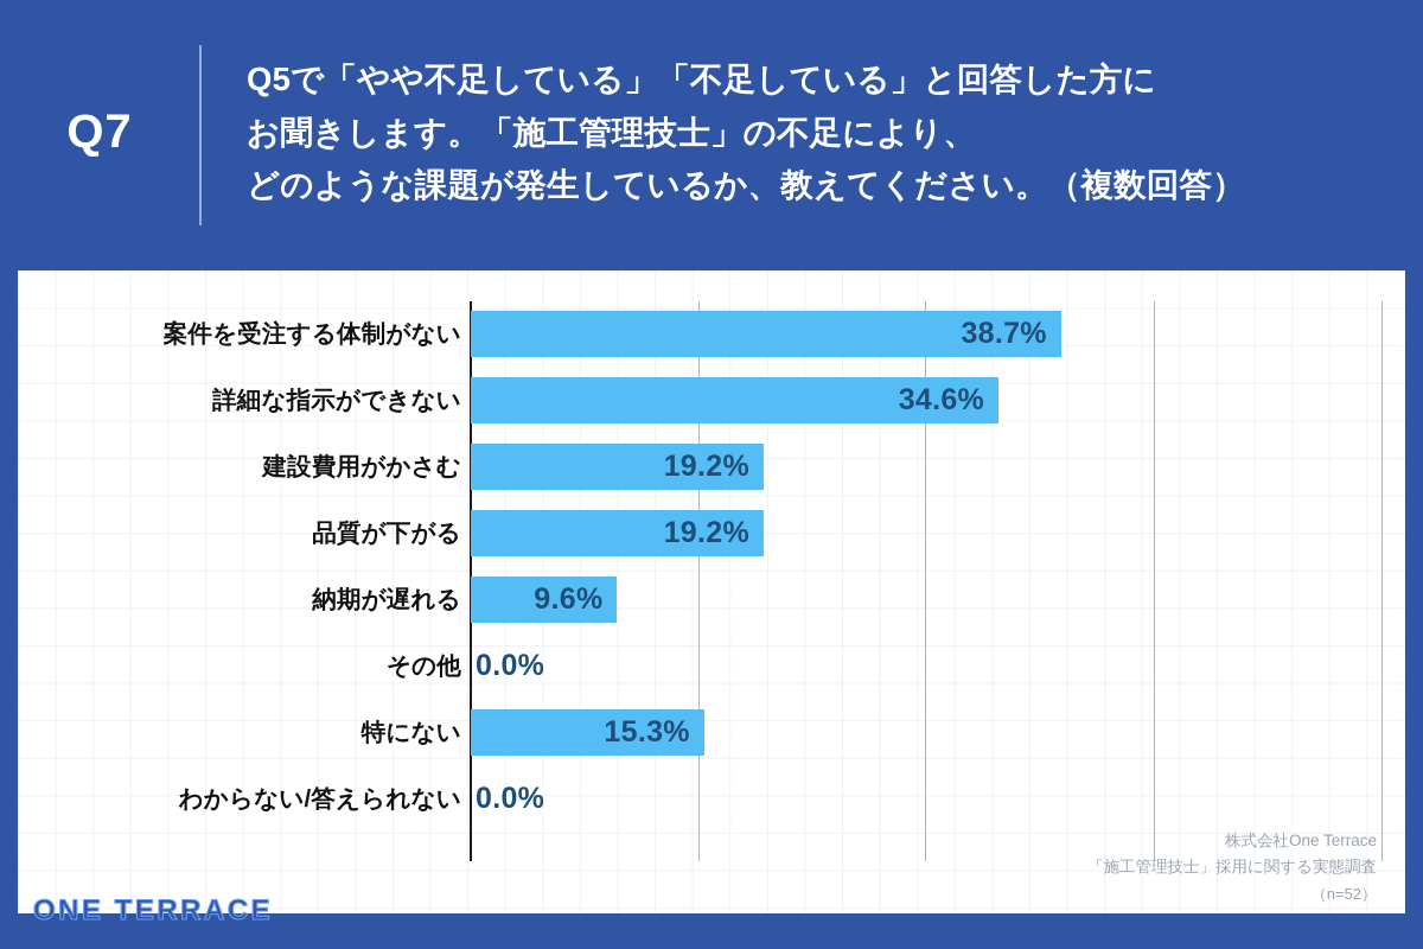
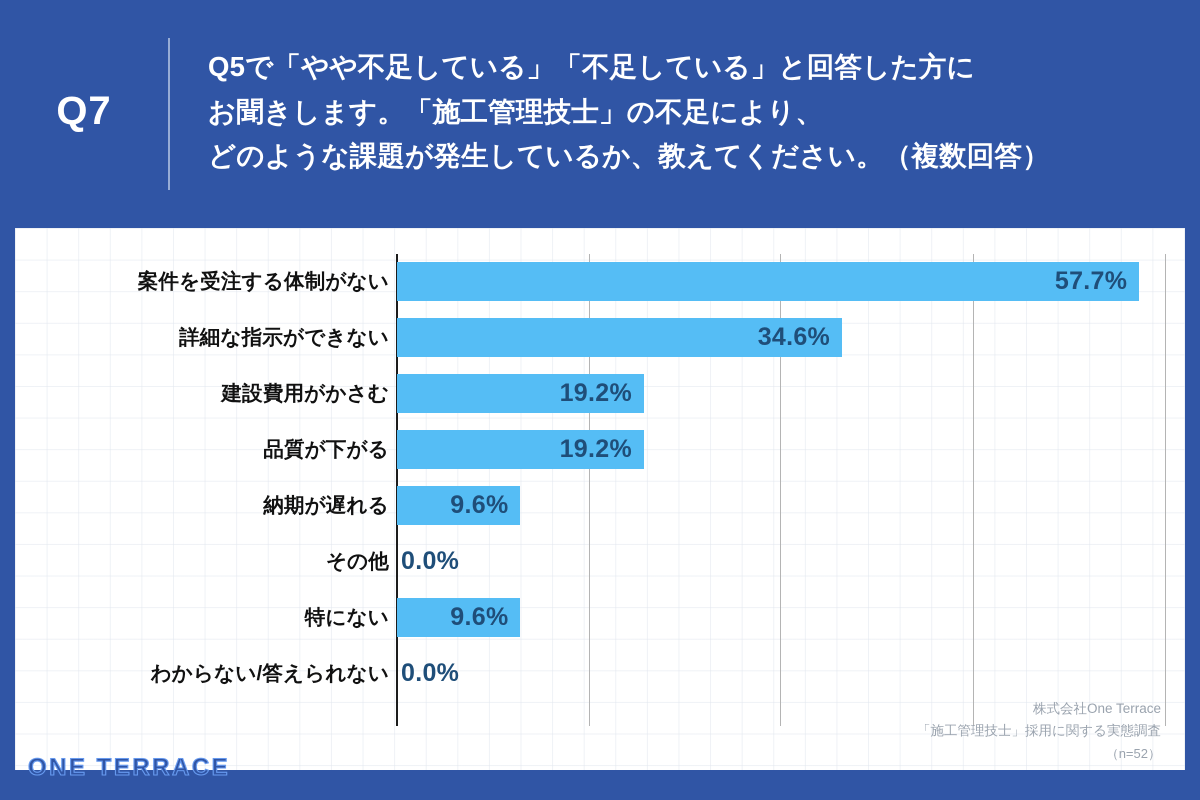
案件を受注する体制がない: 38.7% -> 57.7%
特にない: 15.3% -> 9.6%
